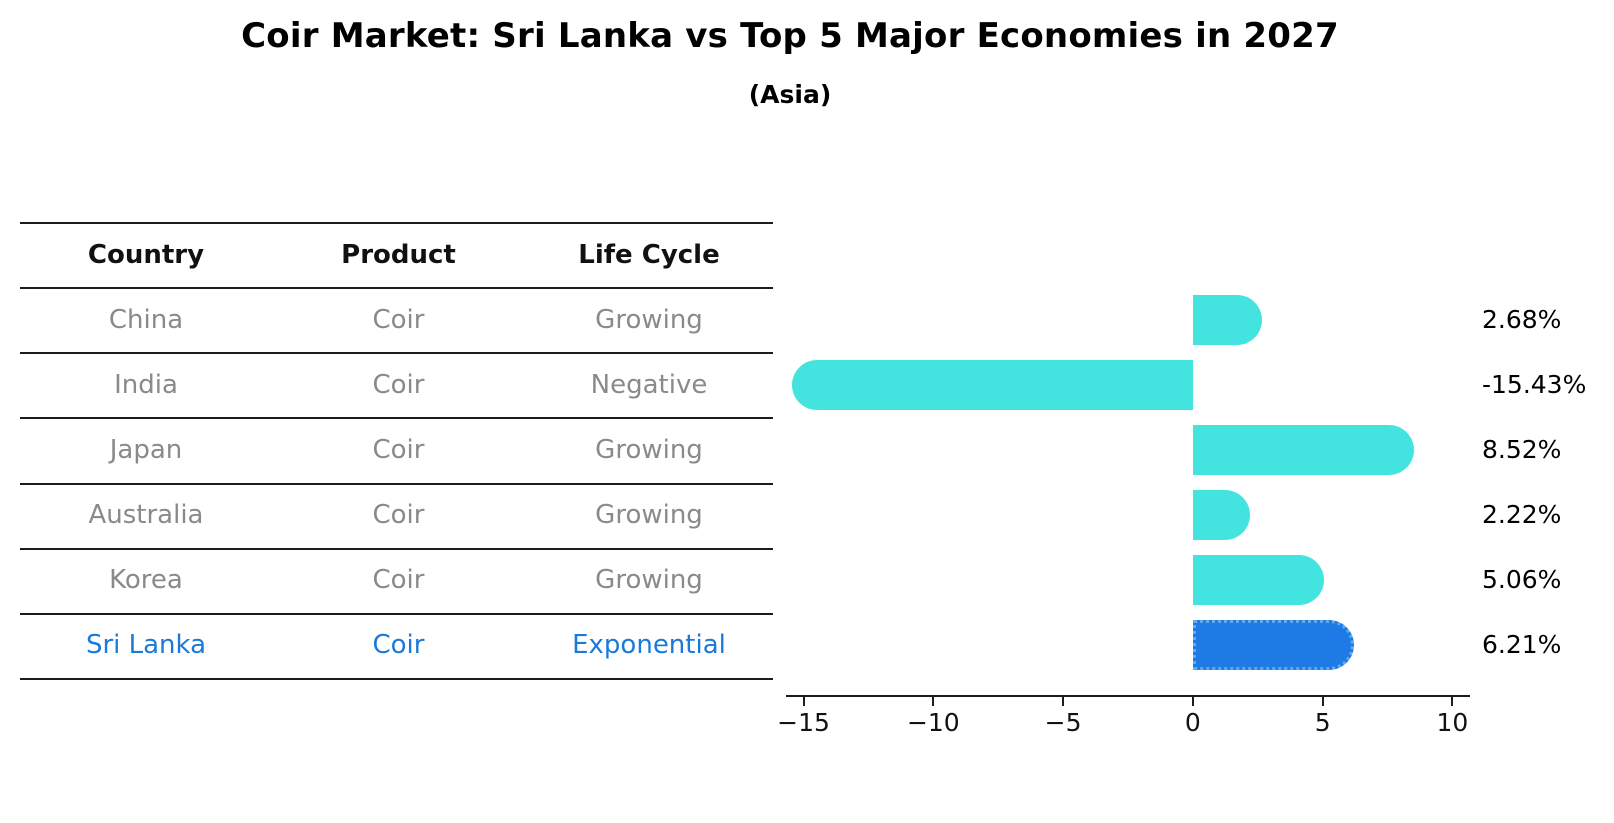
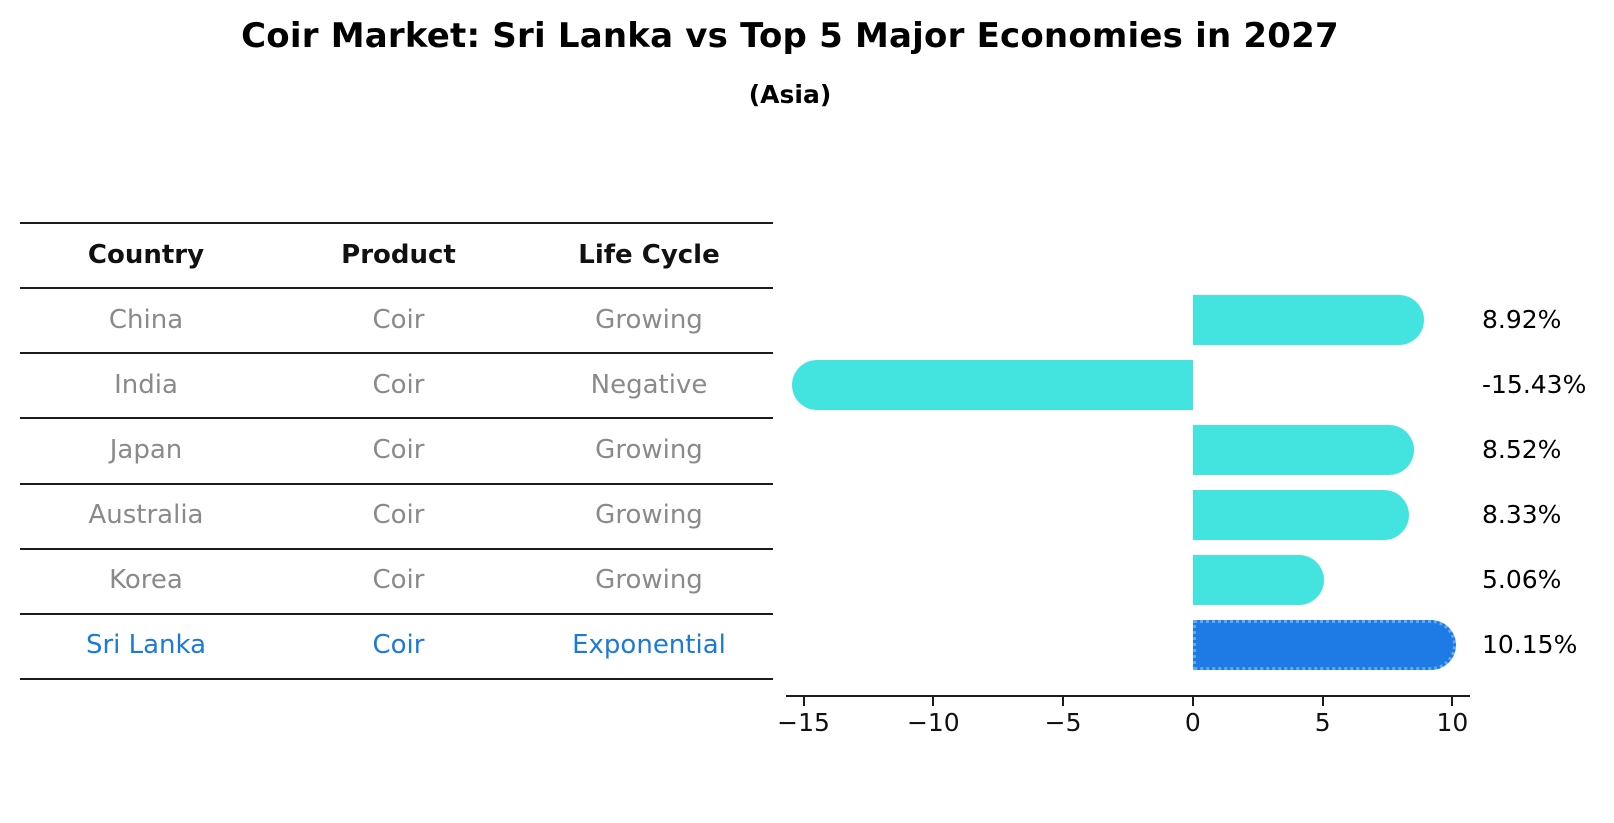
China: 2.68% -> 8.92%
Australia: 2.22% -> 8.33%
Sri Lanka: 6.21% -> 10.15%
